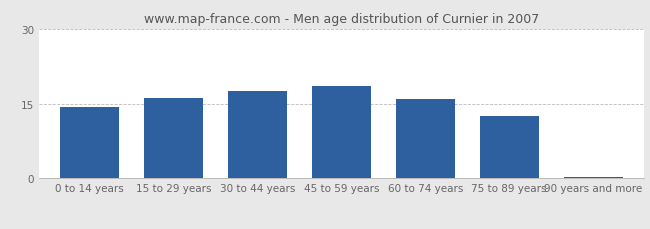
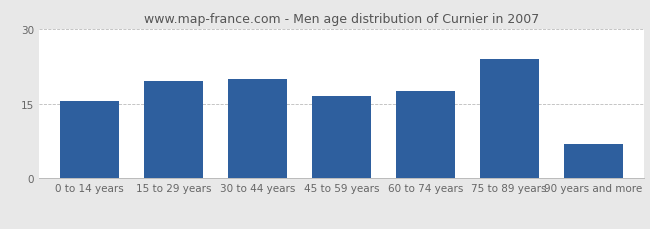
0 to 14 years: 14.3 -> 15.5
15 to 29 years: 16.1 -> 19.5
30 to 44 years: 17.5 -> 20.0
45 to 59 years: 18.5 -> 16.5
60 to 74 years: 16.0 -> 17.5
75 to 89 years: 12.5 -> 24.0
90 years and more: 0.3 -> 7.0
